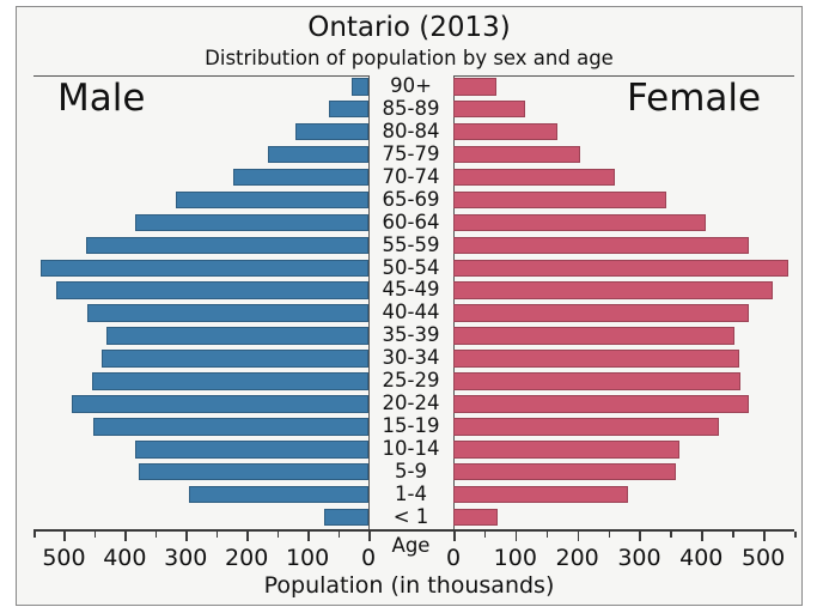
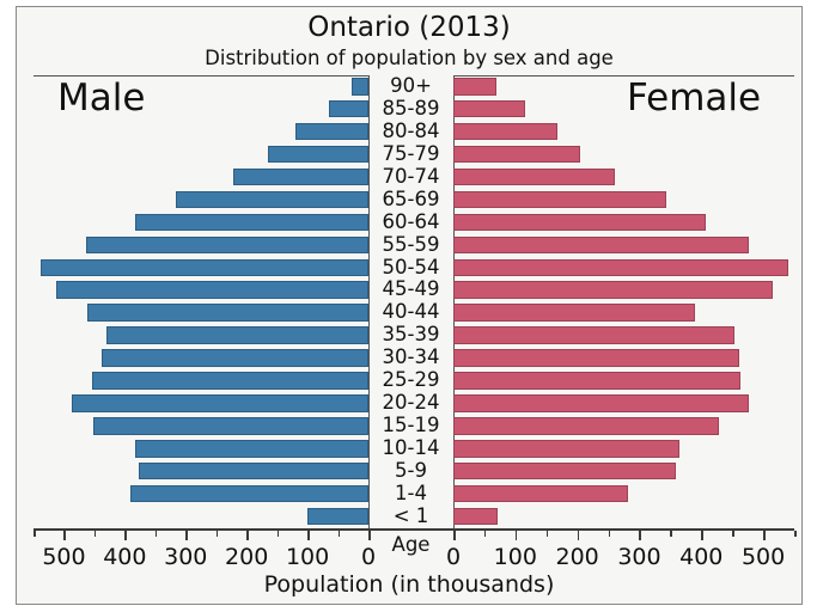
Female/40-44: 480 -> 390
Male/1-4: 290 -> 390
Male/< 1: 70 -> 100
